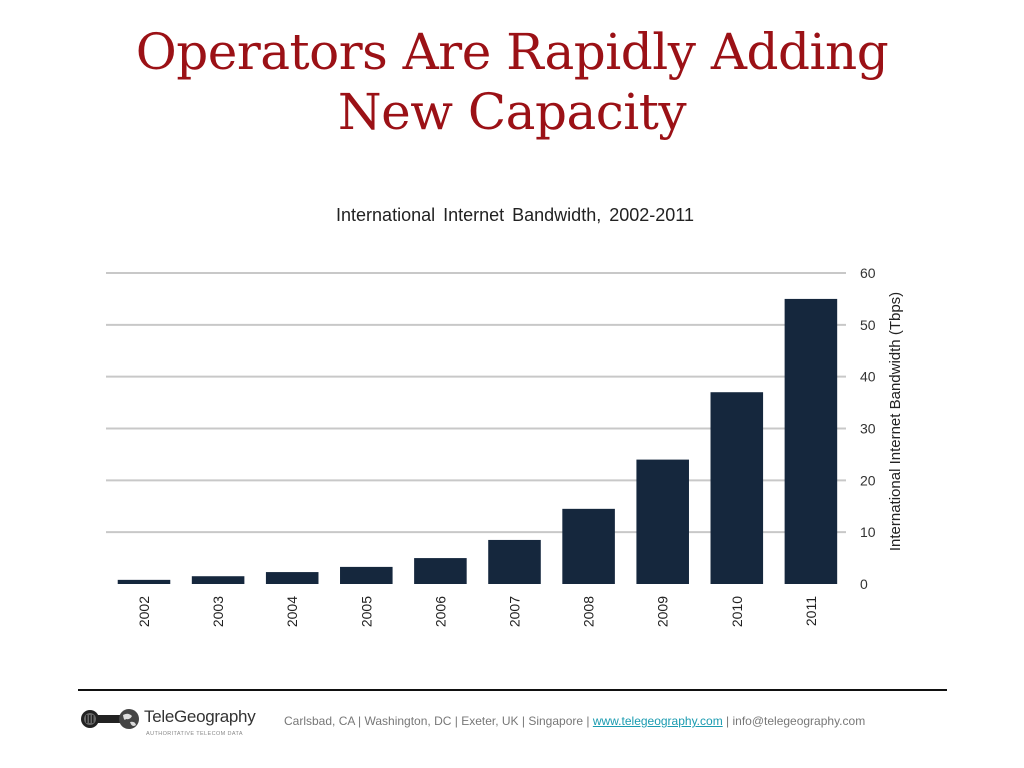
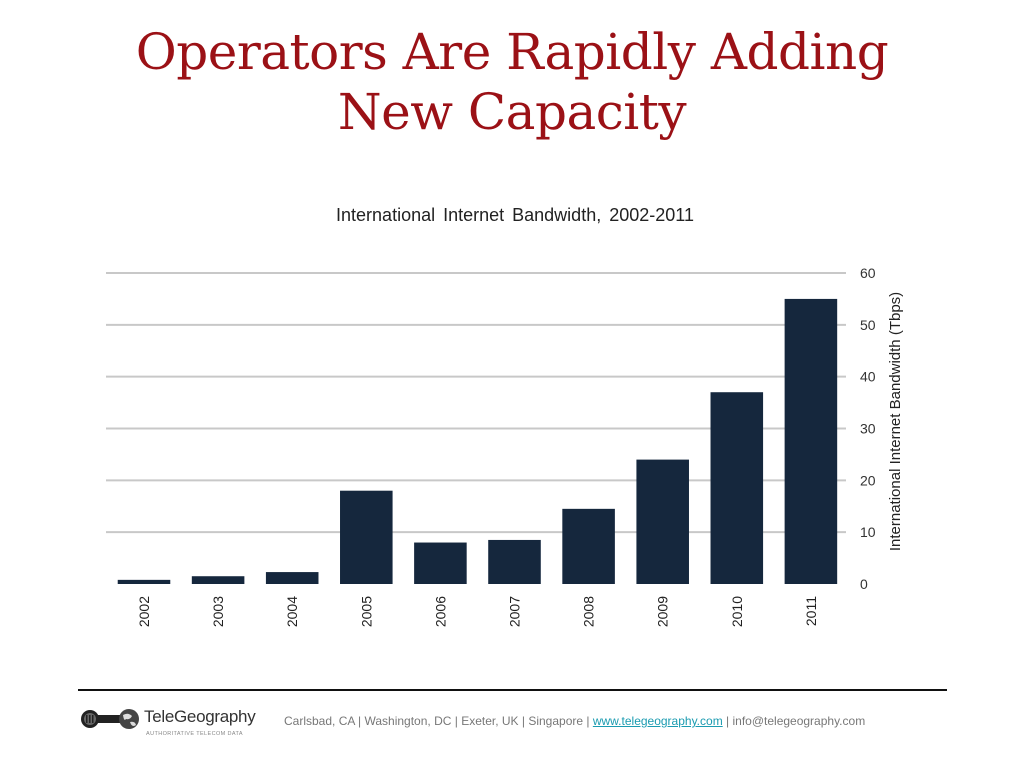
2005: 3 -> 18
2006: 5 -> 8
